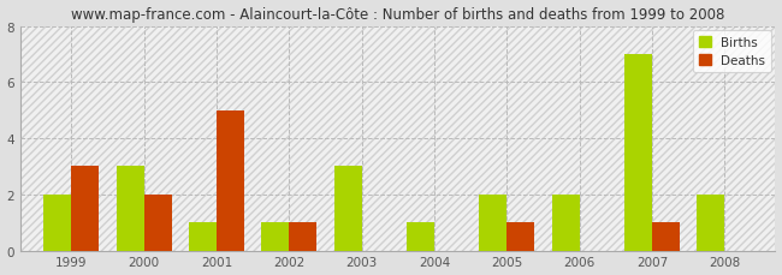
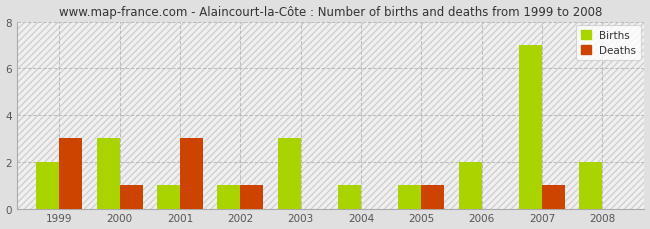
Deaths/2000: 2 -> 1
Deaths/2001: 5 -> 3
Births/2005: 2 -> 1
